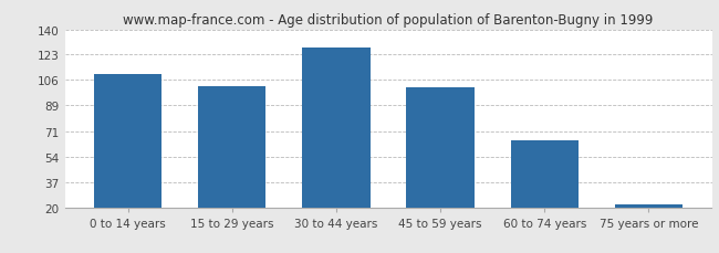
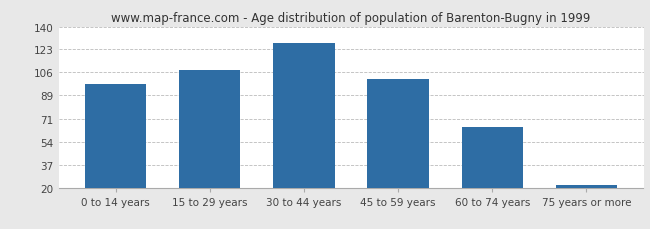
0 to 14 years: 110 -> 97
15 to 29 years: 102 -> 108
